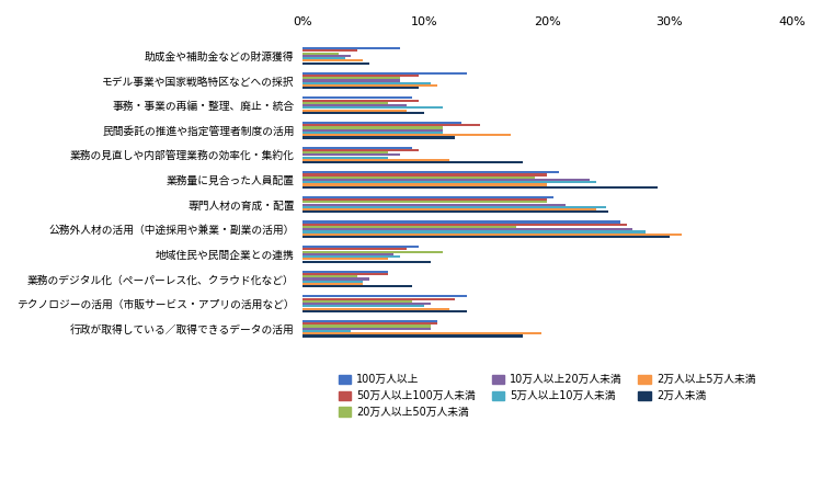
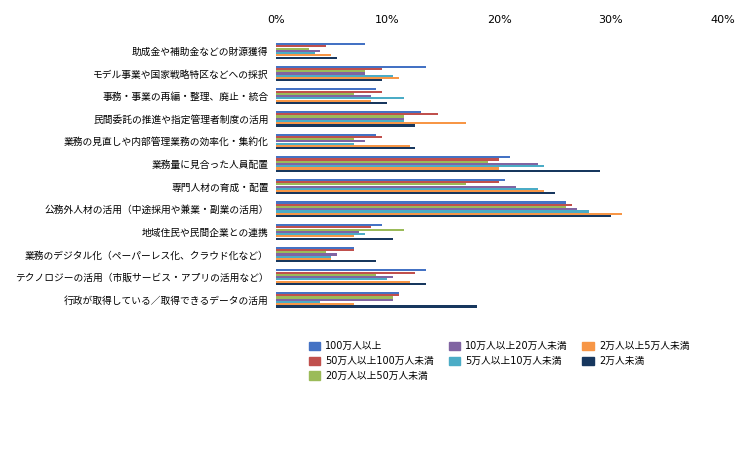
2万人未満/業務の見直しや内部管理業務の効率化・集約化: 18.0% -> 12.5%
20万人以上50万人未満/専門人材の育成・配置: 20.0% -> 17.0%
5万人以上10万人未満/専門人材の育成・配置: 24.8% -> 23.5%
20万人以上50万人未満/公務外人材の活用（中途採用や兼業・副業の活用）: 17.5% -> 26.0%
2万人以上5万人未満/行政が取得している／取得できるデータの活用: 19.5% -> 7.0%
